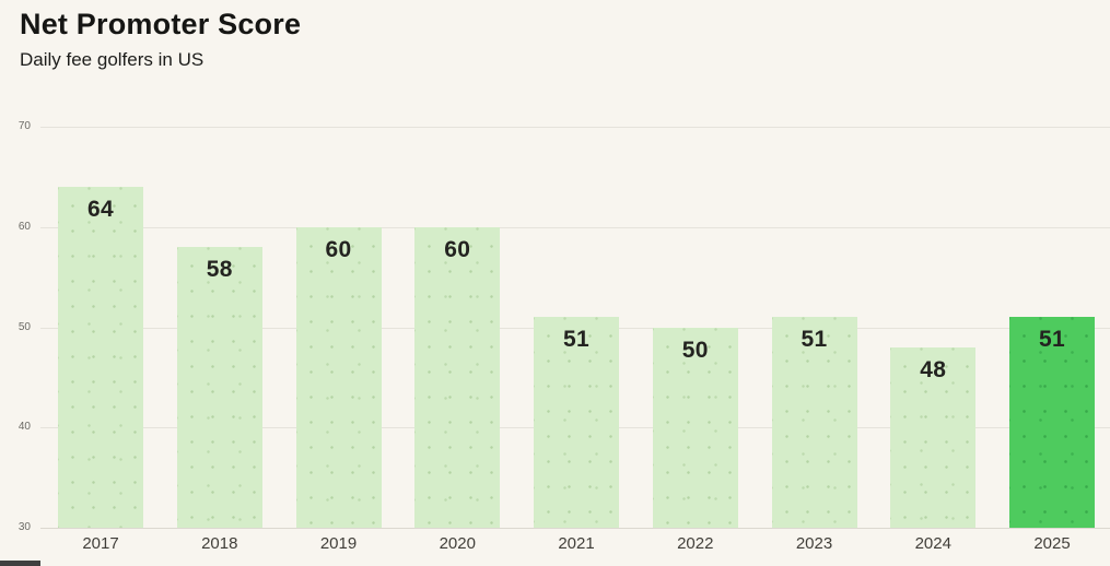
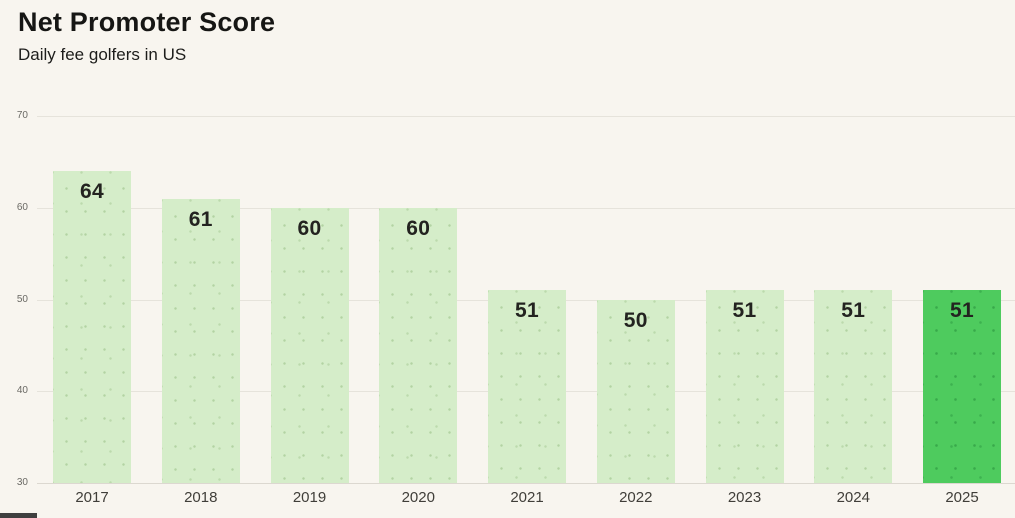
2018: 58 -> 61
2024: 48 -> 51
